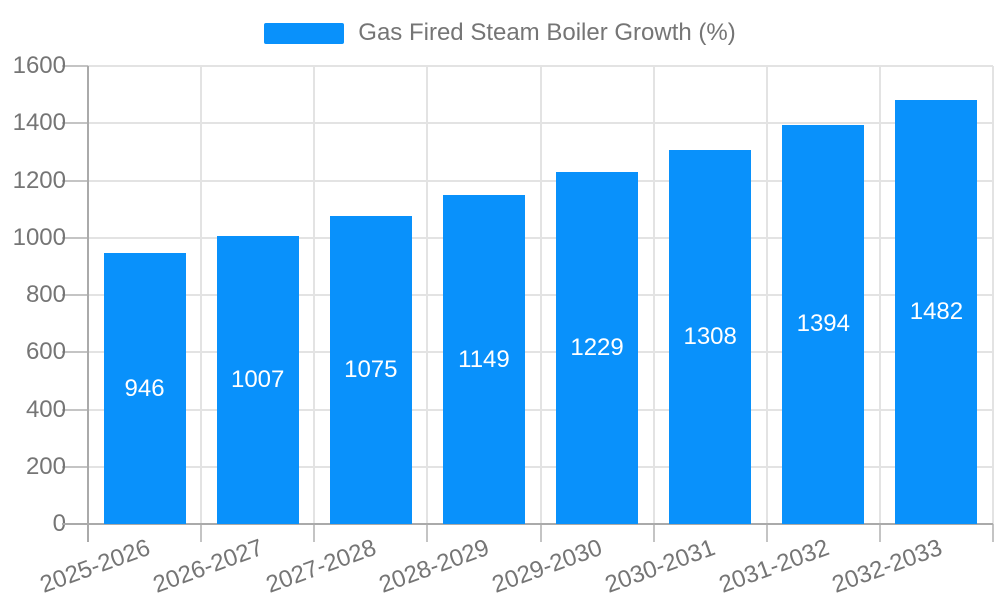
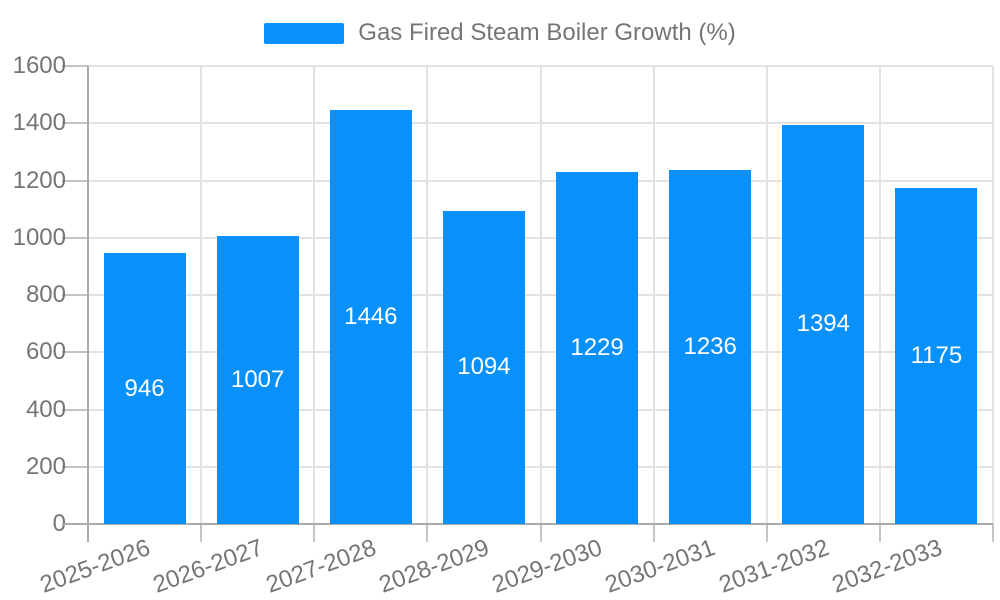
2027-2028: 1075 -> 1446
2028-2029: 1149 -> 1094
2030-2031: 1308 -> 1236
2032-2033: 1482 -> 1175
